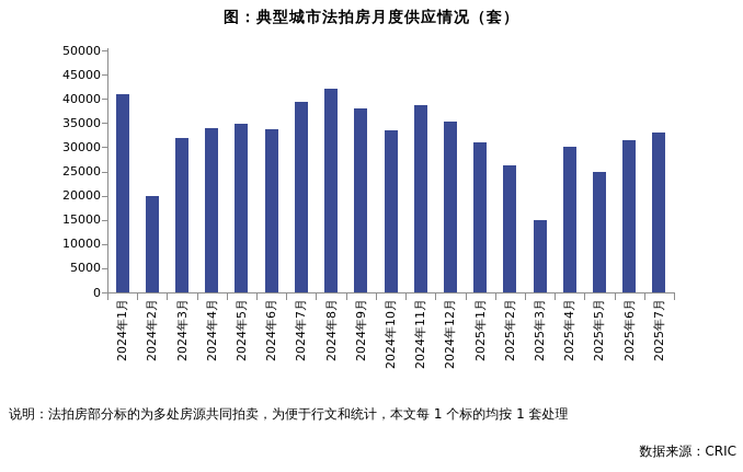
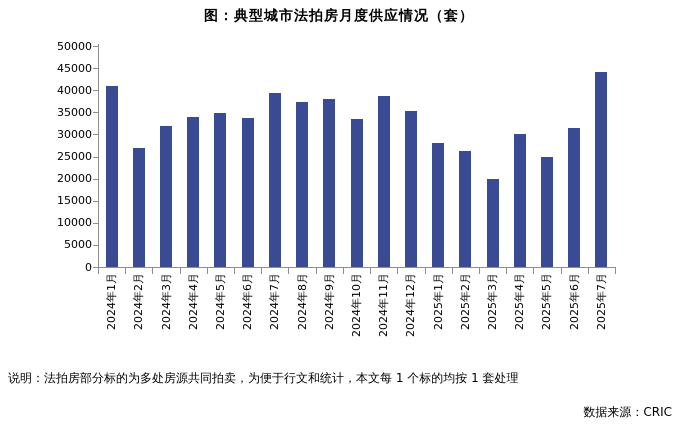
2024年2月: 20000 -> 27000
2024年8月: 42000 -> 37000
2025年1月: 31000 -> 28000
2025年3月: 15000 -> 20000
2025年7月: 33000 -> 44000
